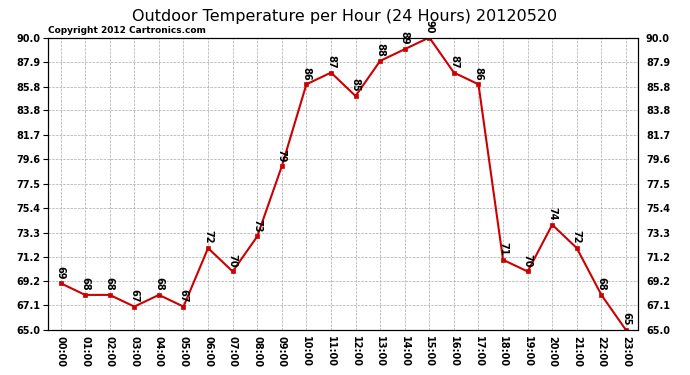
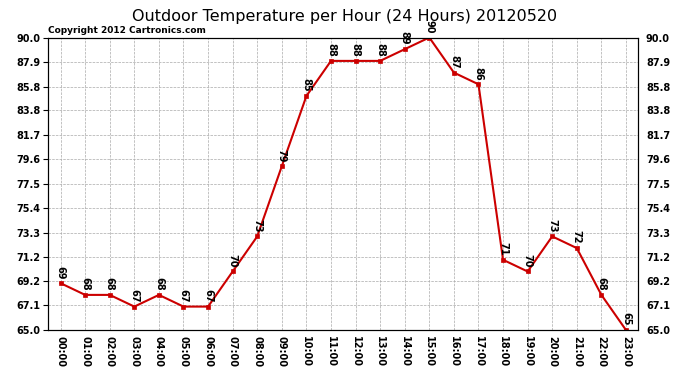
06:00: 72 -> 67
10:00: 86 -> 85
11:00: 87 -> 88
12:00: 85 -> 88
20:00: 74 -> 73
